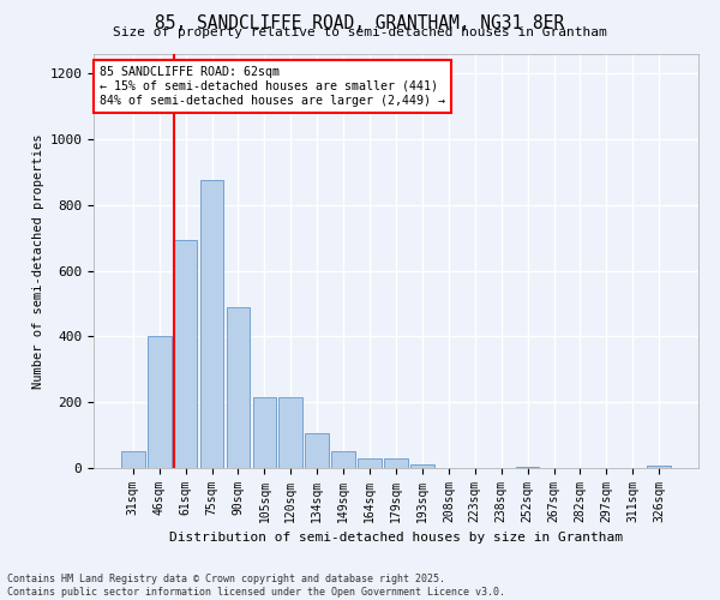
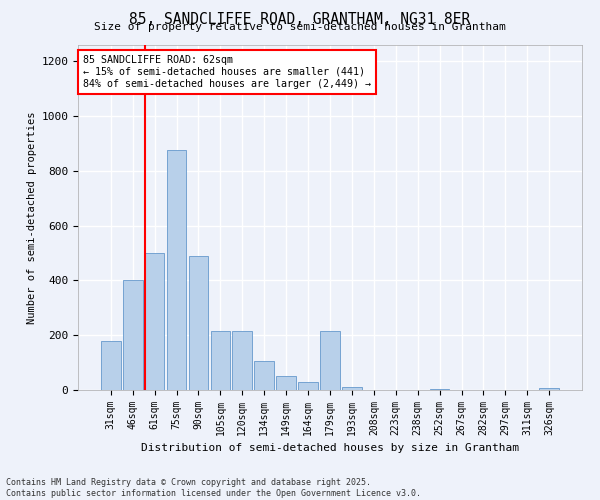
31sqm: 50 -> 180
61sqm: 695 -> 500
179sqm: 28 -> 215
